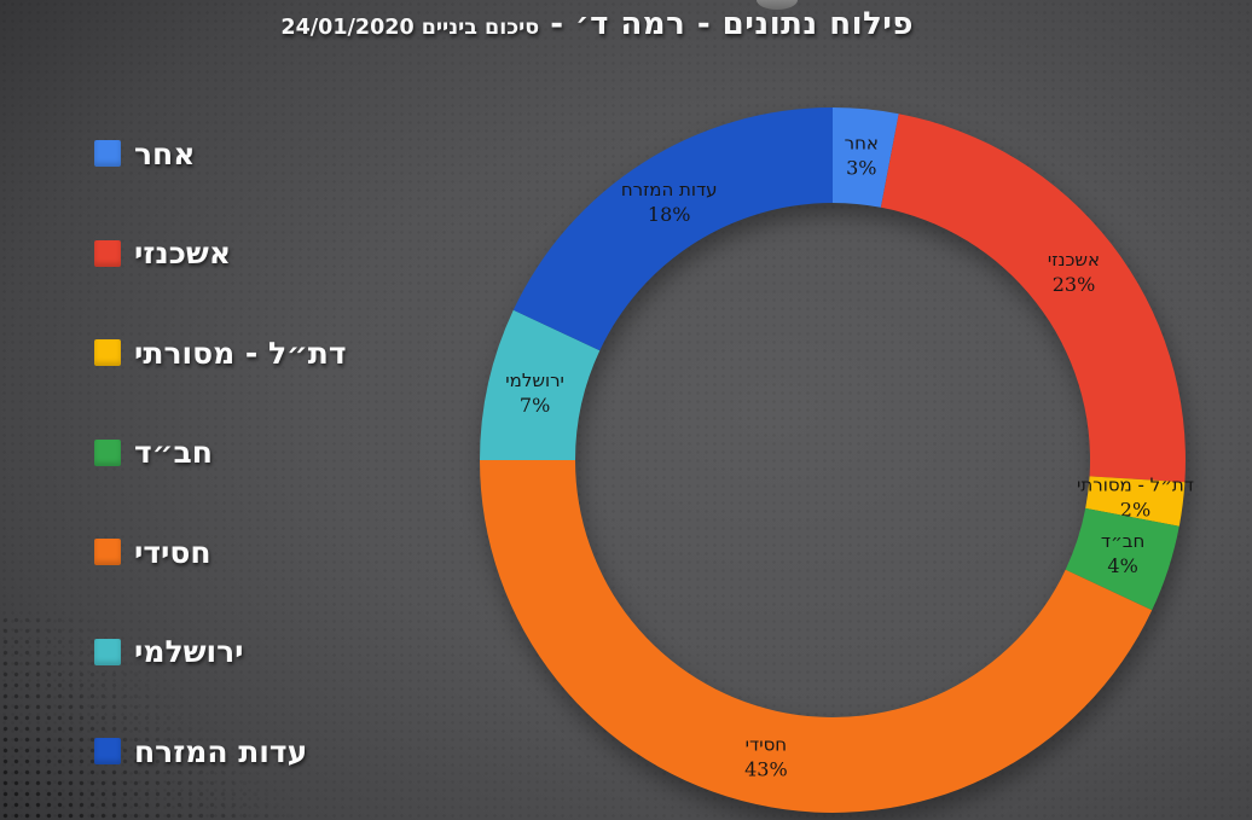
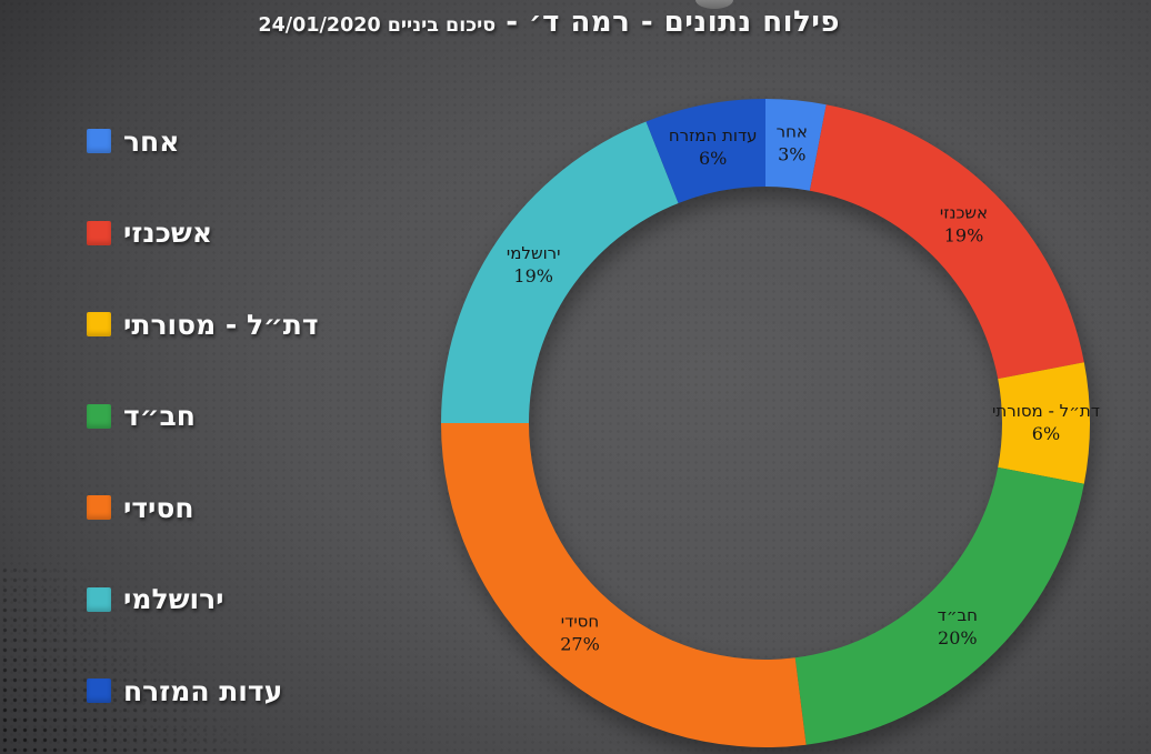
אשכנזי: 23% -> 19%
דת״ל - מסורתי: 2% -> 6%
חב״ד: 4% -> 20%
חסידי: 43% -> 27%
ירושלמי: 7% -> 19%
עדות המזרח: 18% -> 6%
